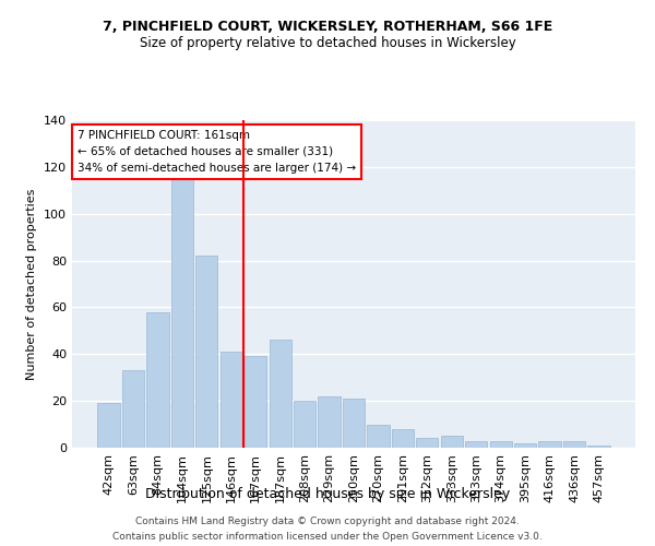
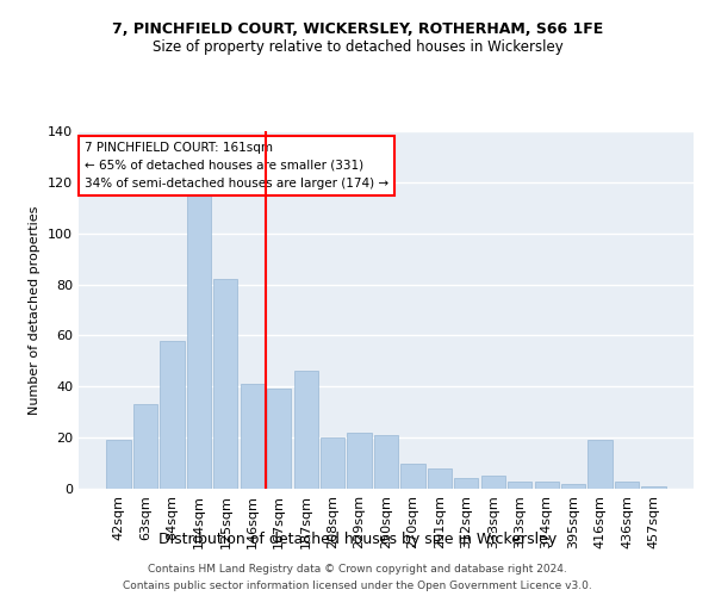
416sqm: 3 -> 19
